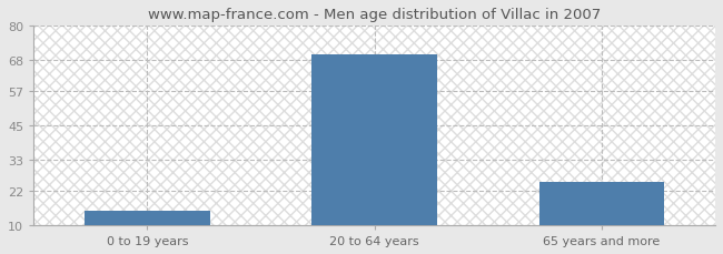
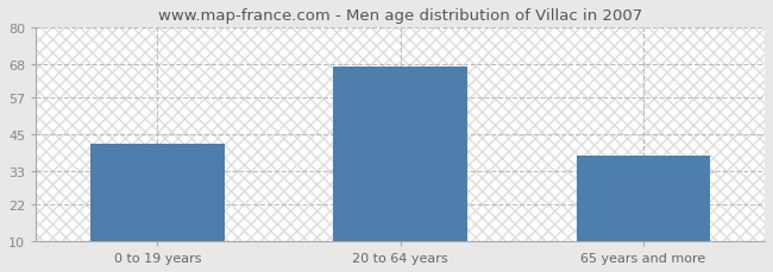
0 to 19 years: 15 -> 42
20 to 64 years: 70 -> 67
65 years and more: 25 -> 38
